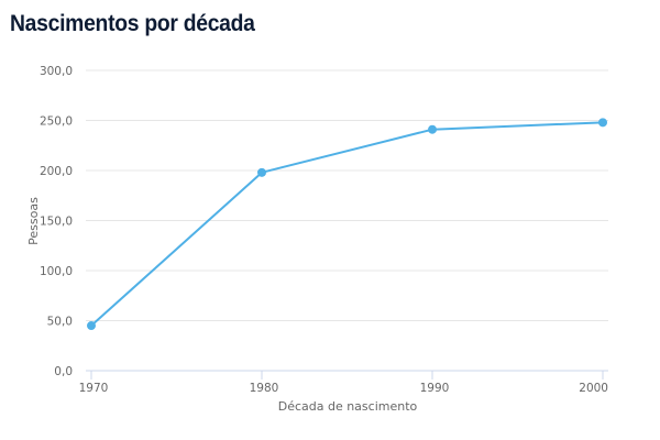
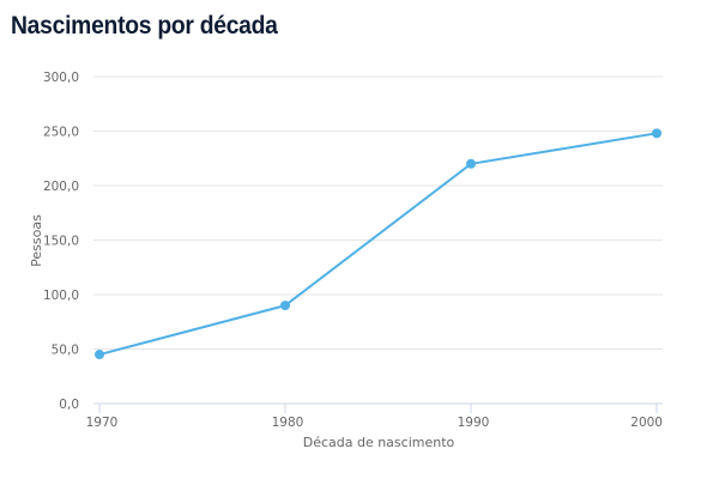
1980: 200 -> 90
1990: 240 -> 220
